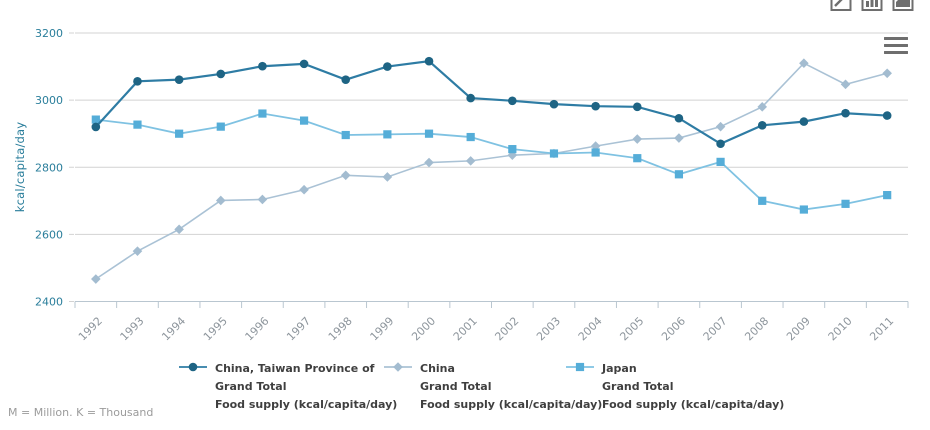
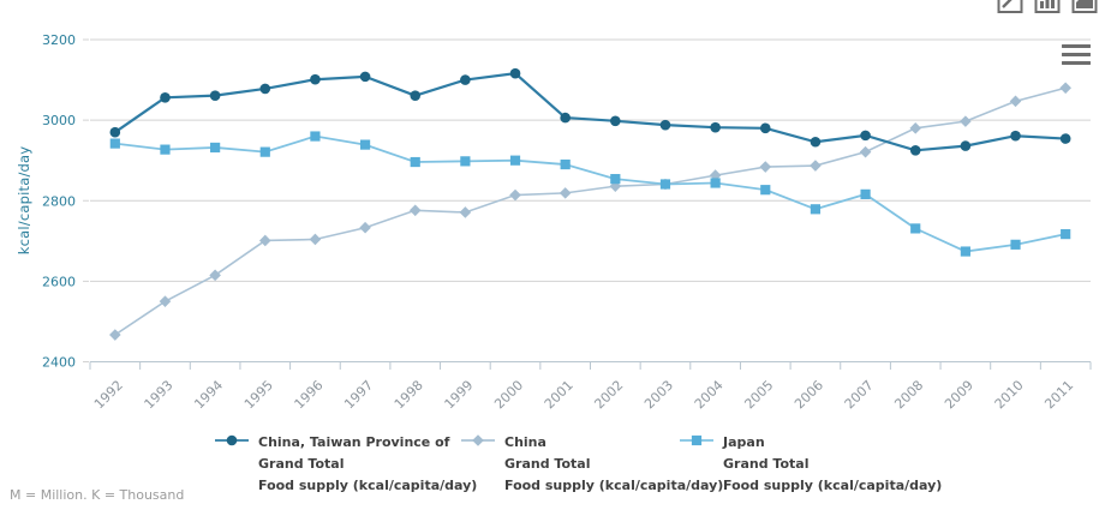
China, Taiwan Province of/1992: 2920 -> 2970
Japan/1994: 2900 -> 2930
China, Taiwan Province of/2007: 2870 -> 2960
Japan/2008: 2700 -> 2730
China/2009: 3110 -> 3000
